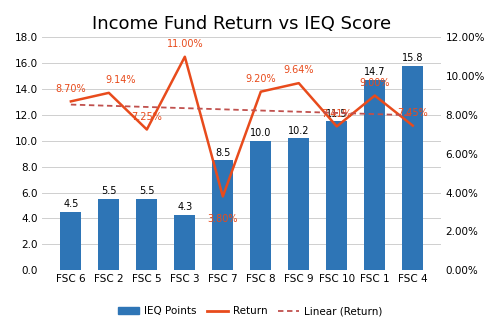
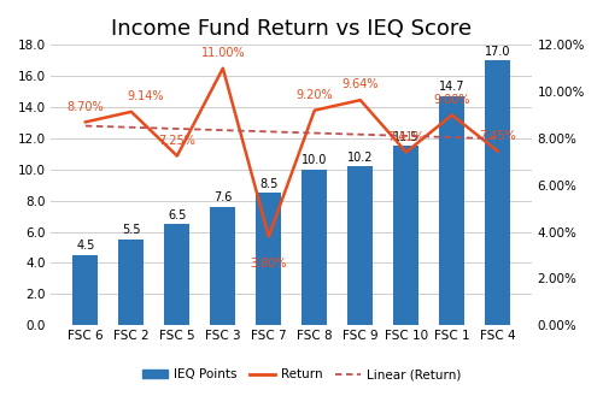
IEQ Points/FSC 5: 5.5 -> 6.5
IEQ Points/FSC 3: 4.3 -> 7.6
IEQ Points/FSC 4: 15.8 -> 17.0
